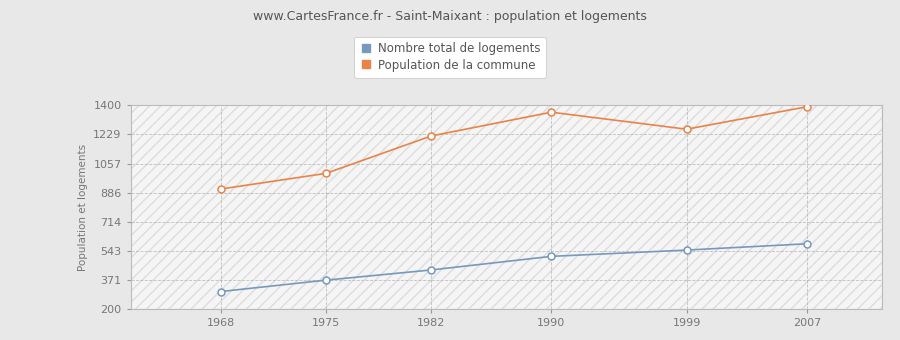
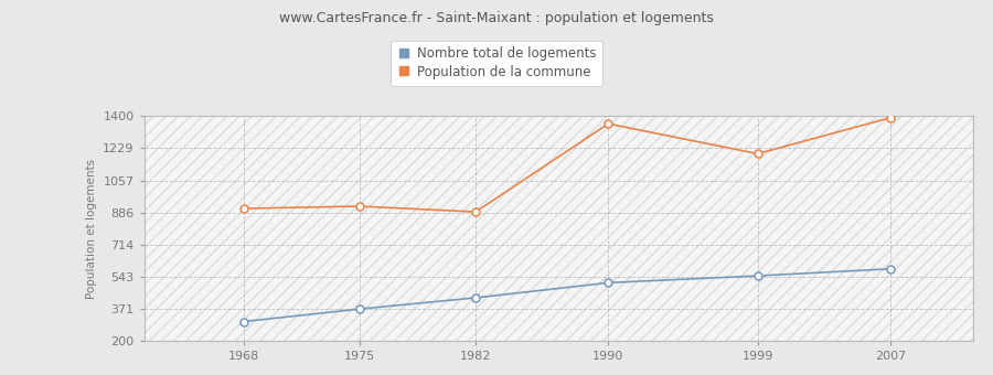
Population de la commune/1975: 1000 -> 920
Population de la commune/1982: 1220 -> 890
Population de la commune/1999: 1260 -> 1200
